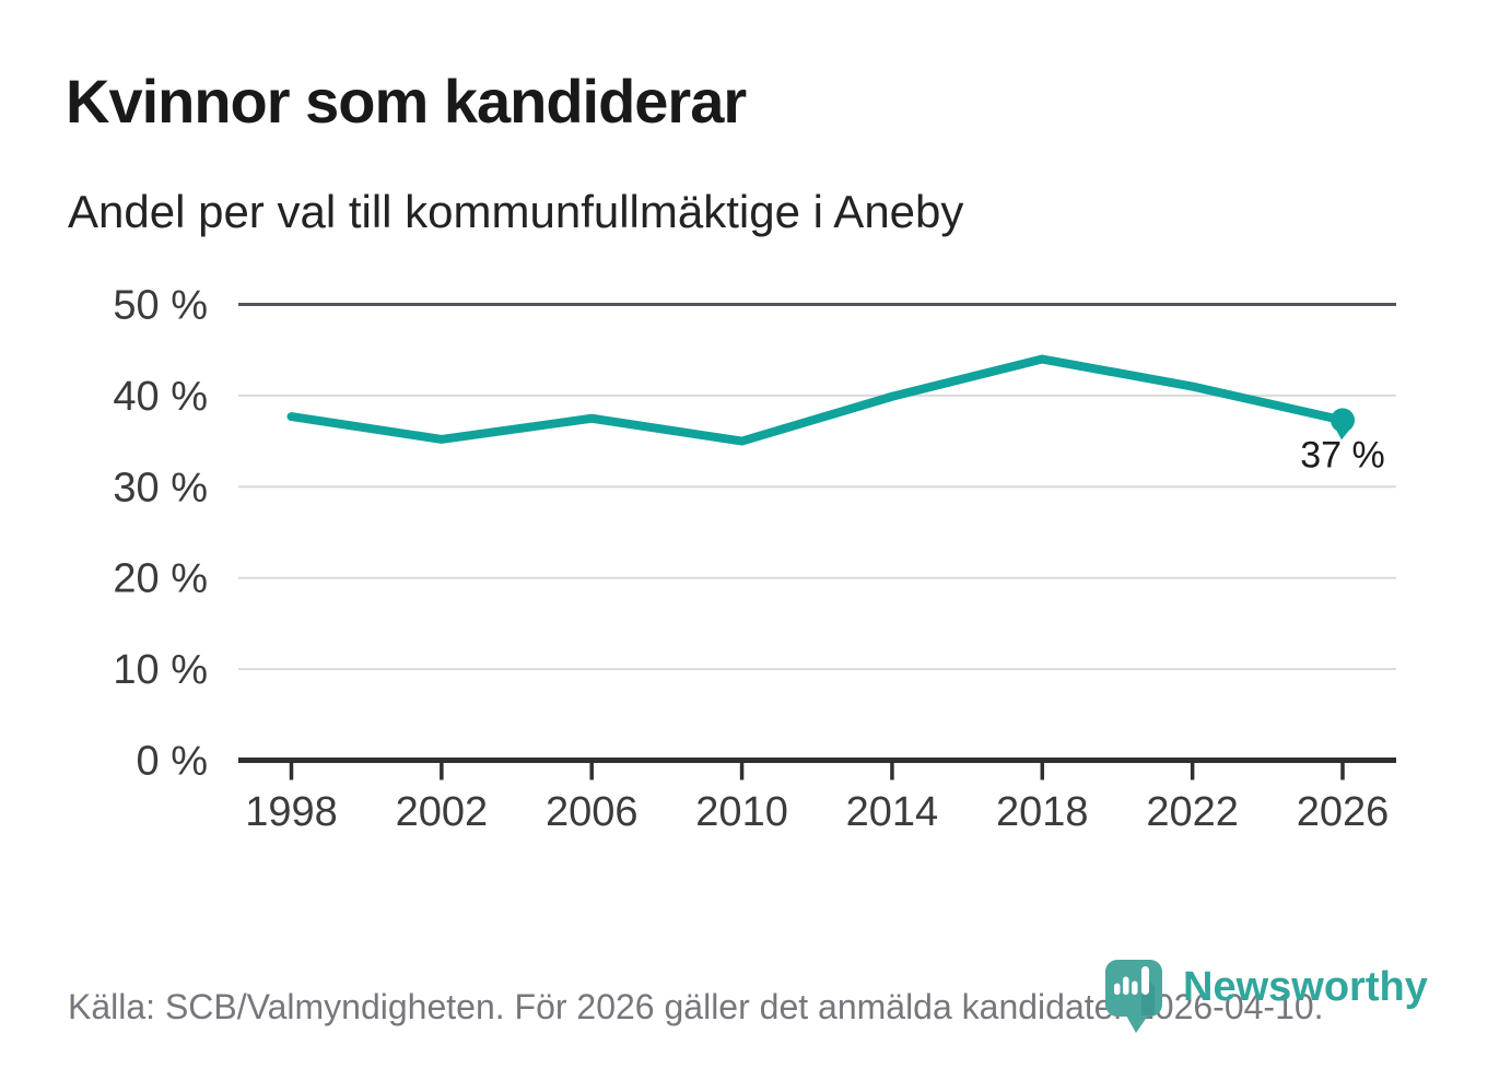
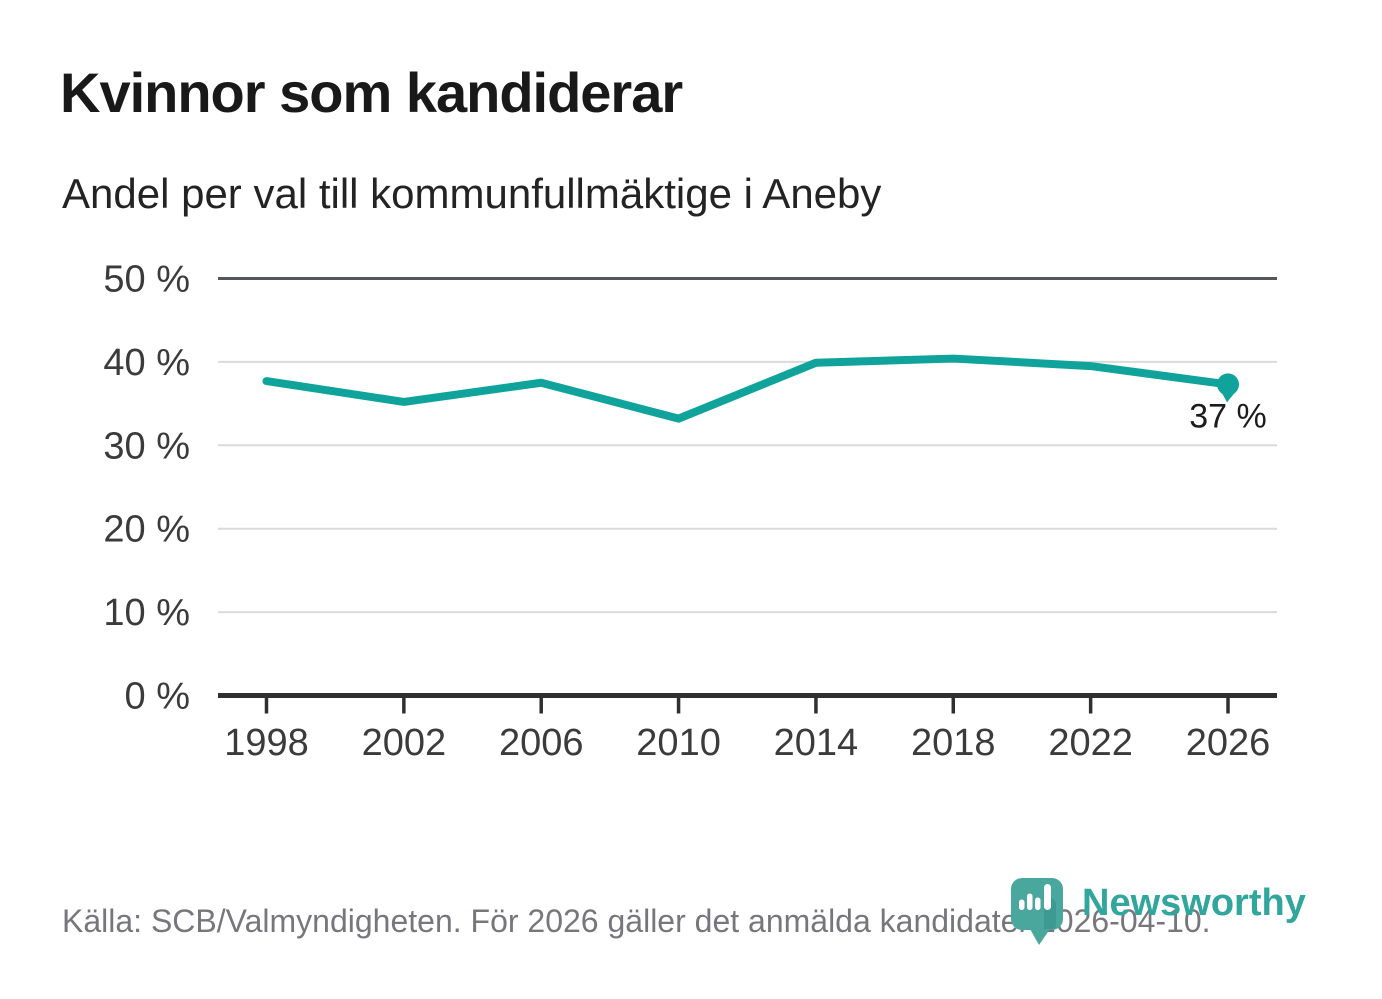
2010: 35% -> 33%
2018: 44% -> 40%
2022: 41% -> 40%
